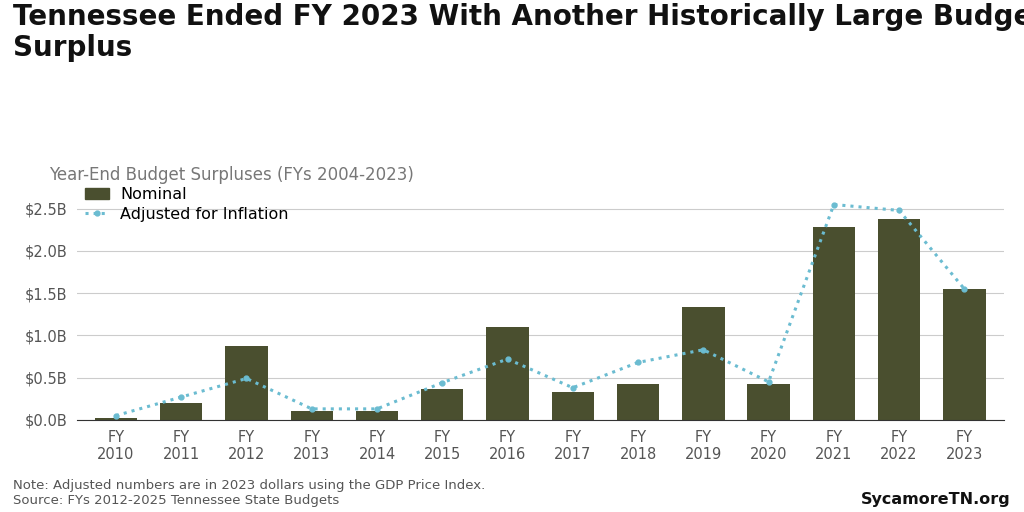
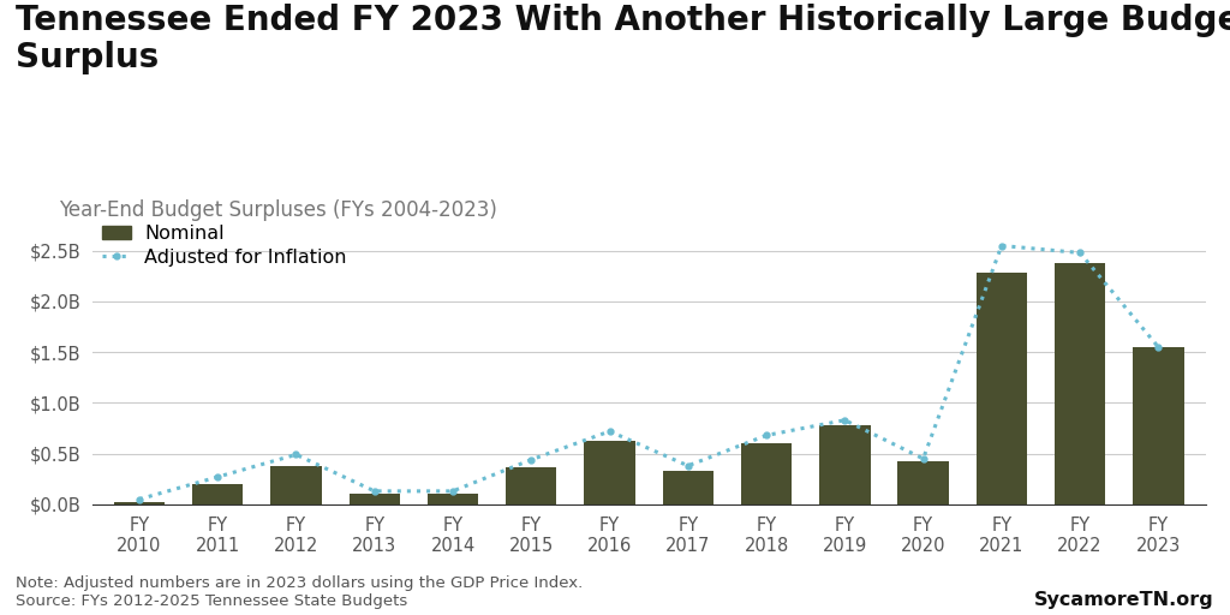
Nominal/FY 2012: $0.88B -> $0.38B
Nominal/FY 2016: $1.10B -> $0.62B
Nominal/FY 2018: $0.42B -> $0.60B
Nominal/FY 2019: $1.34B -> $0.78B
